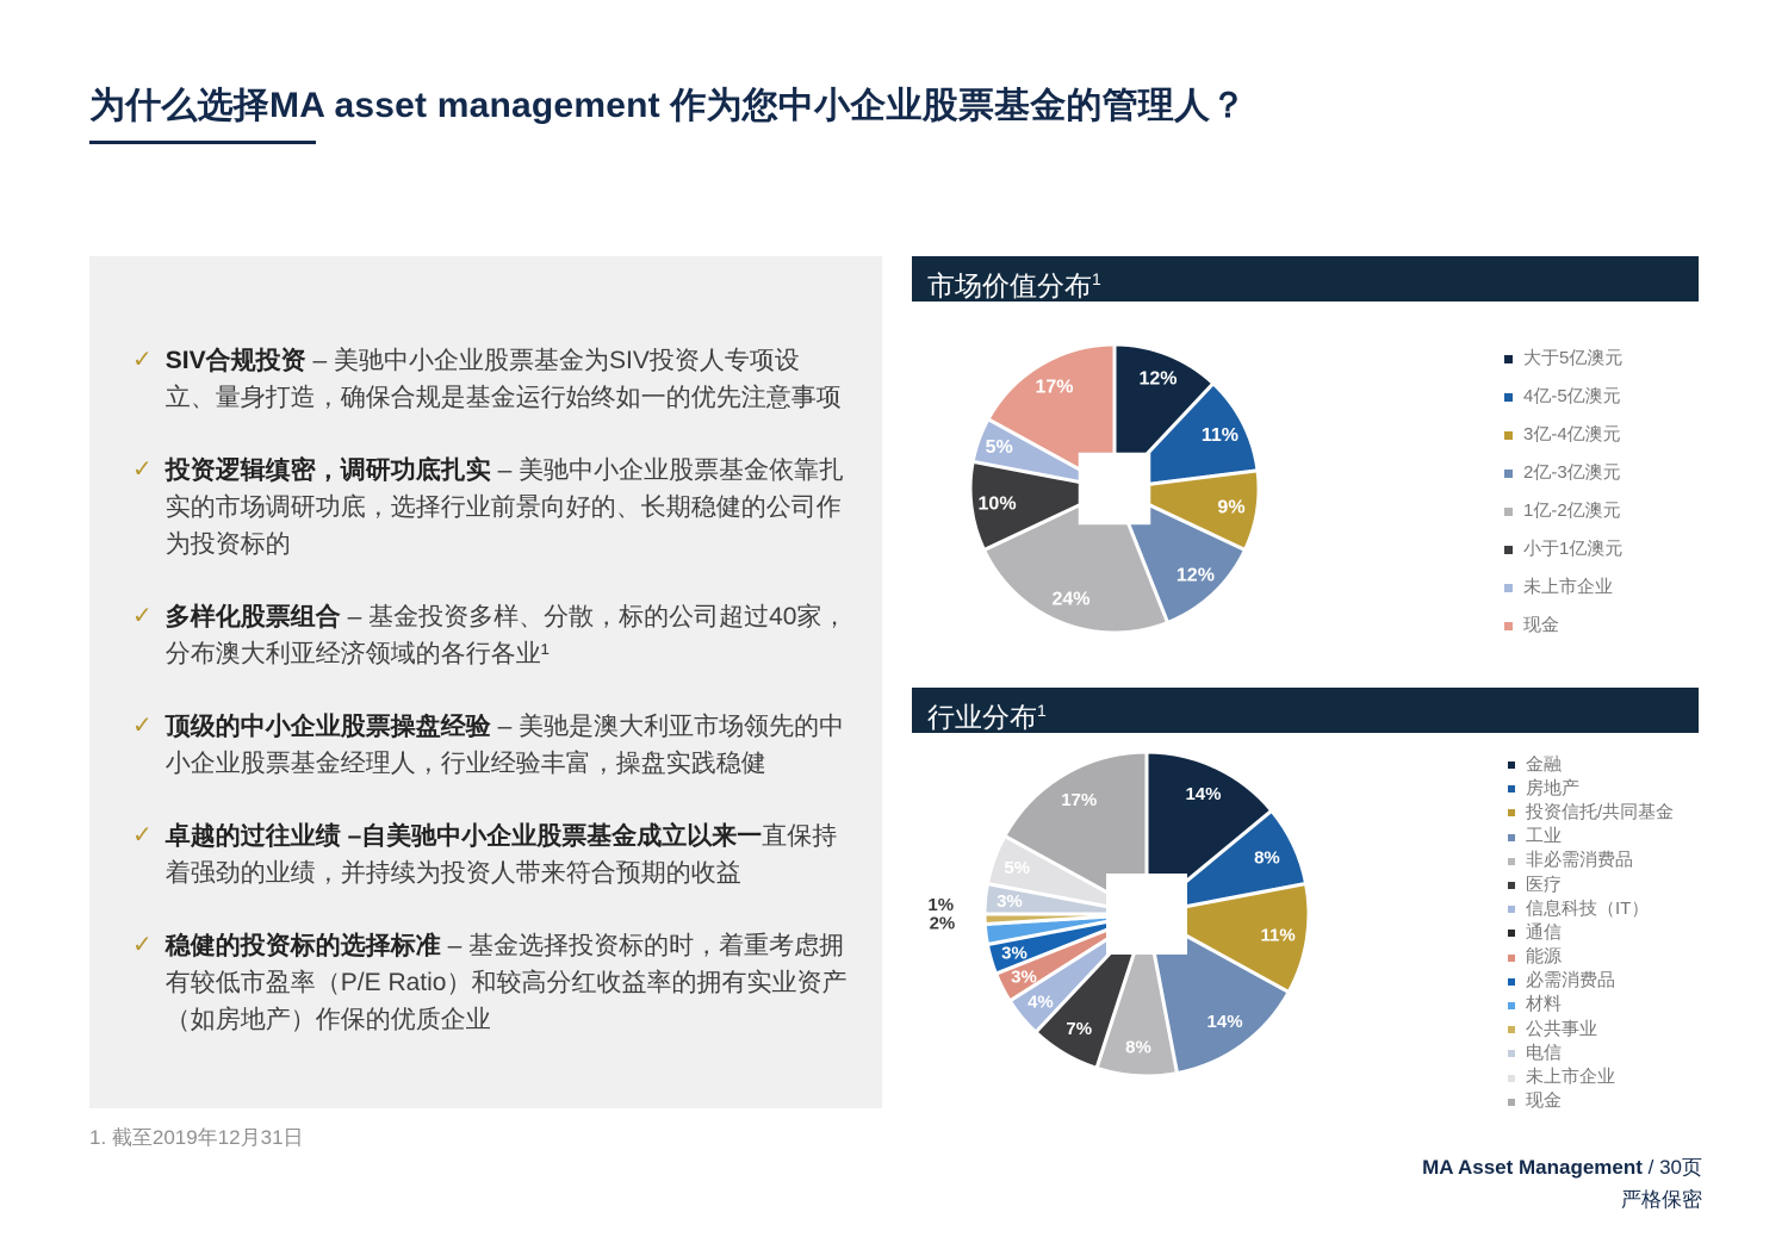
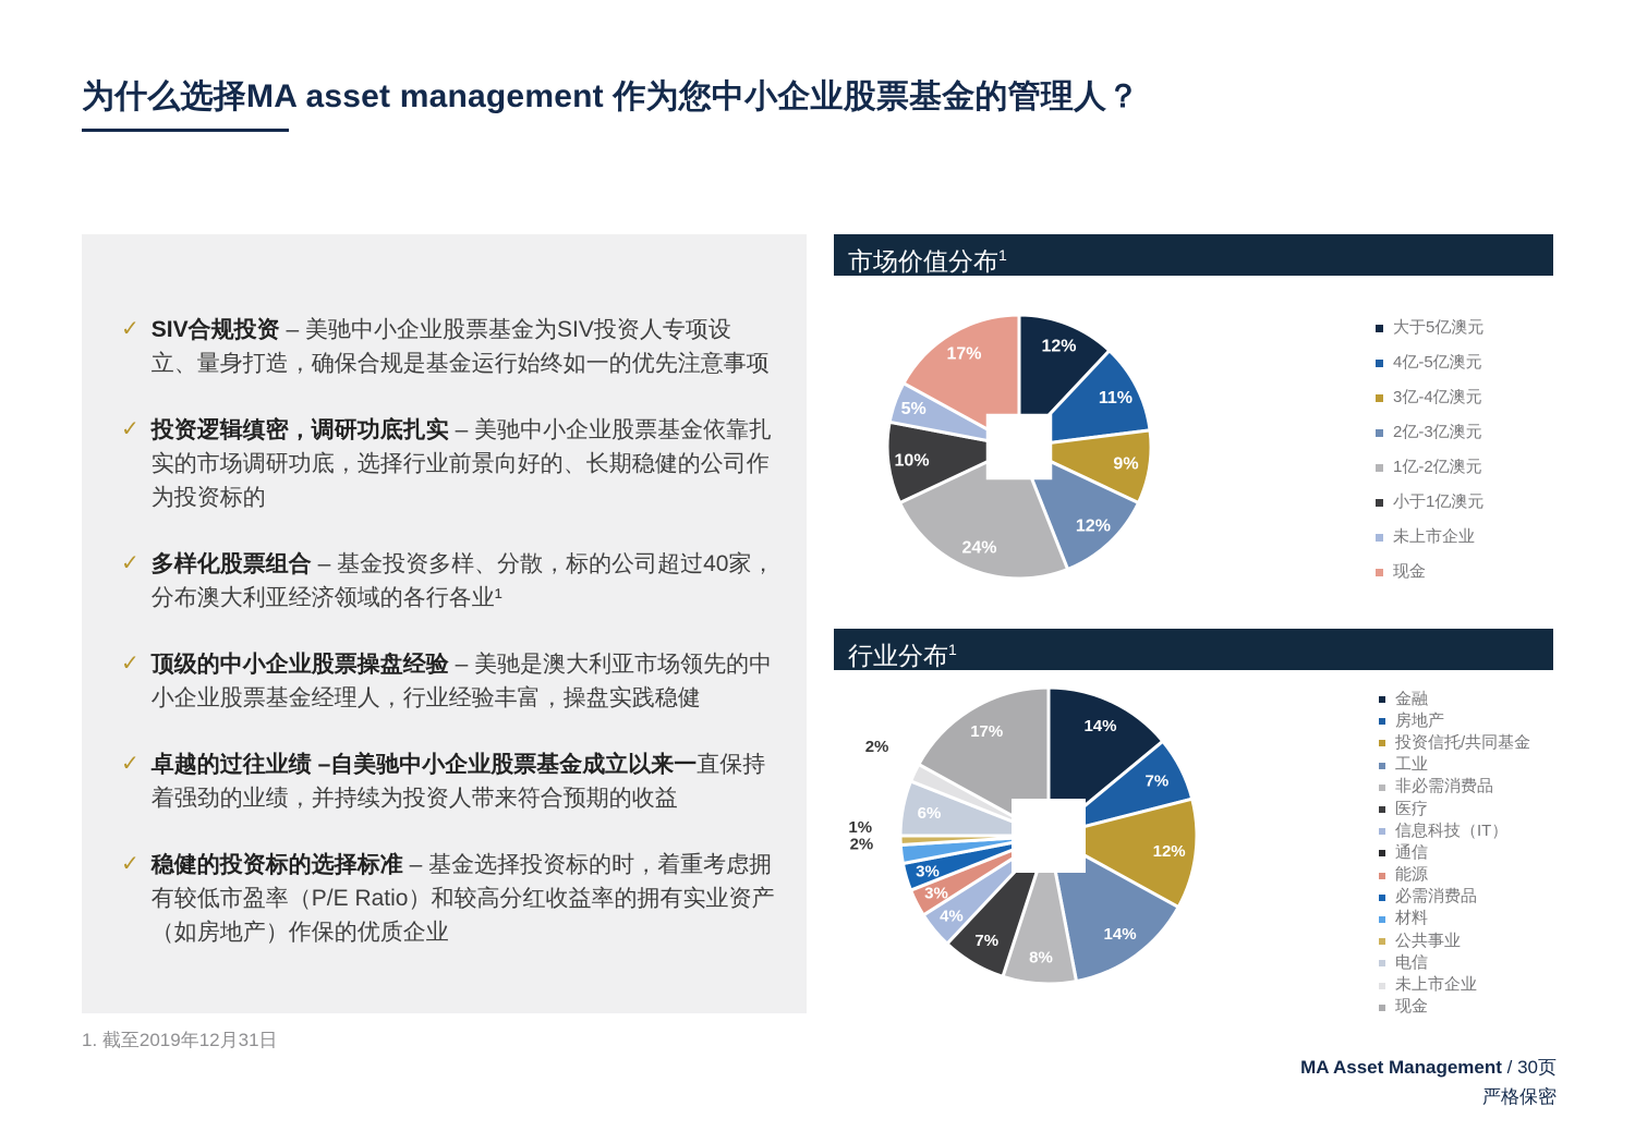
行业分布/房地产: 8% -> 7%
行业分布/投资信托/共同基金: 11% -> 12%
行业分布/电信: 3% -> 6%
行业分布/未上市企业: 5% -> 2%
